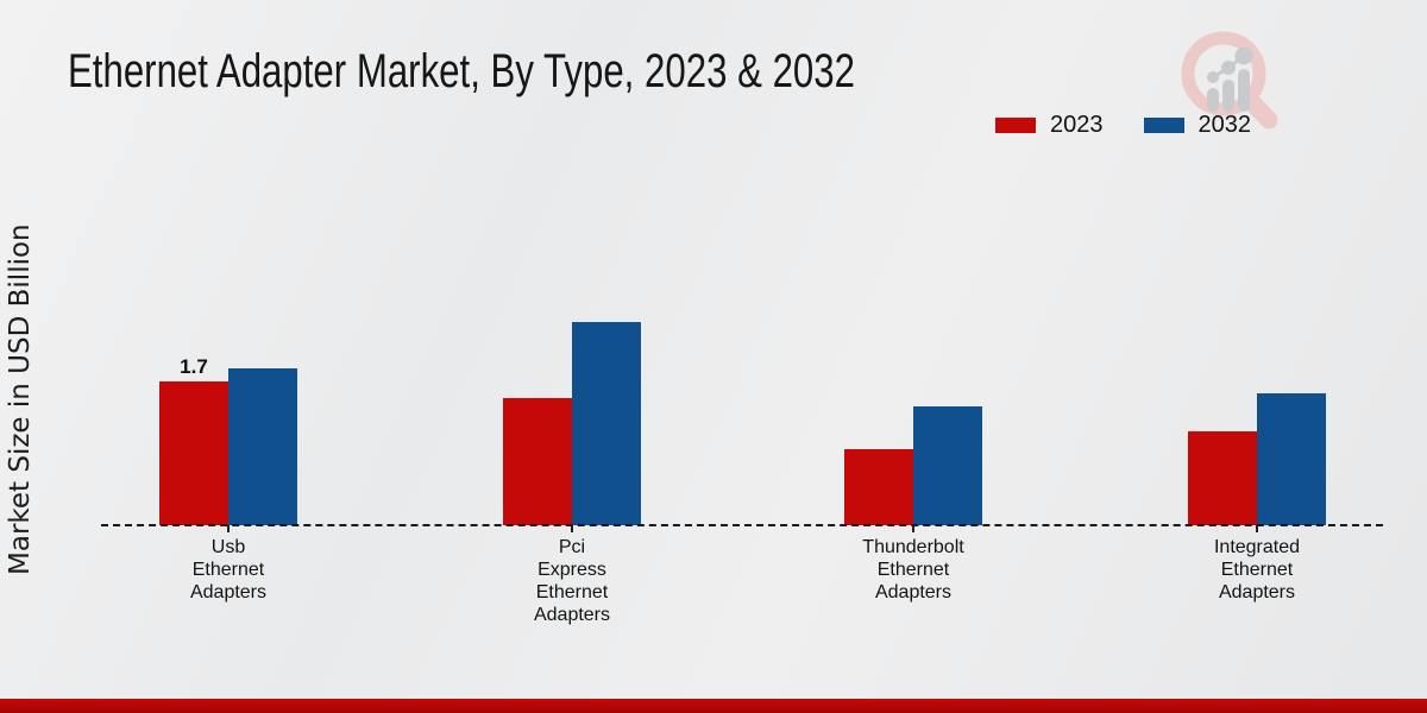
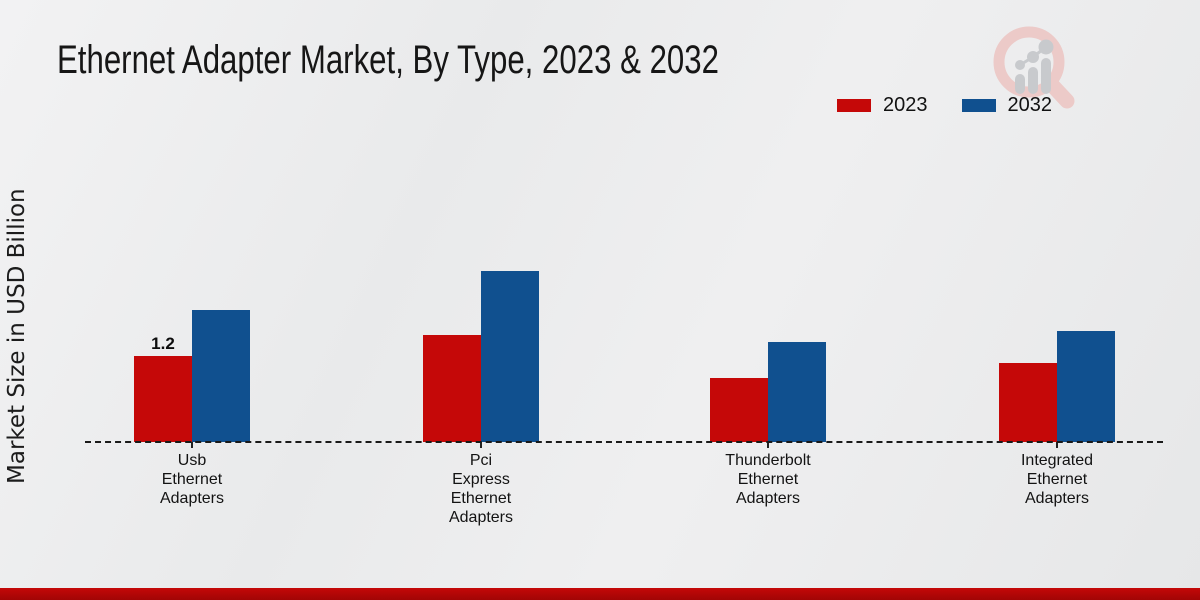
2023/Usb Ethernet Adapters: 1.7 -> 1.2
